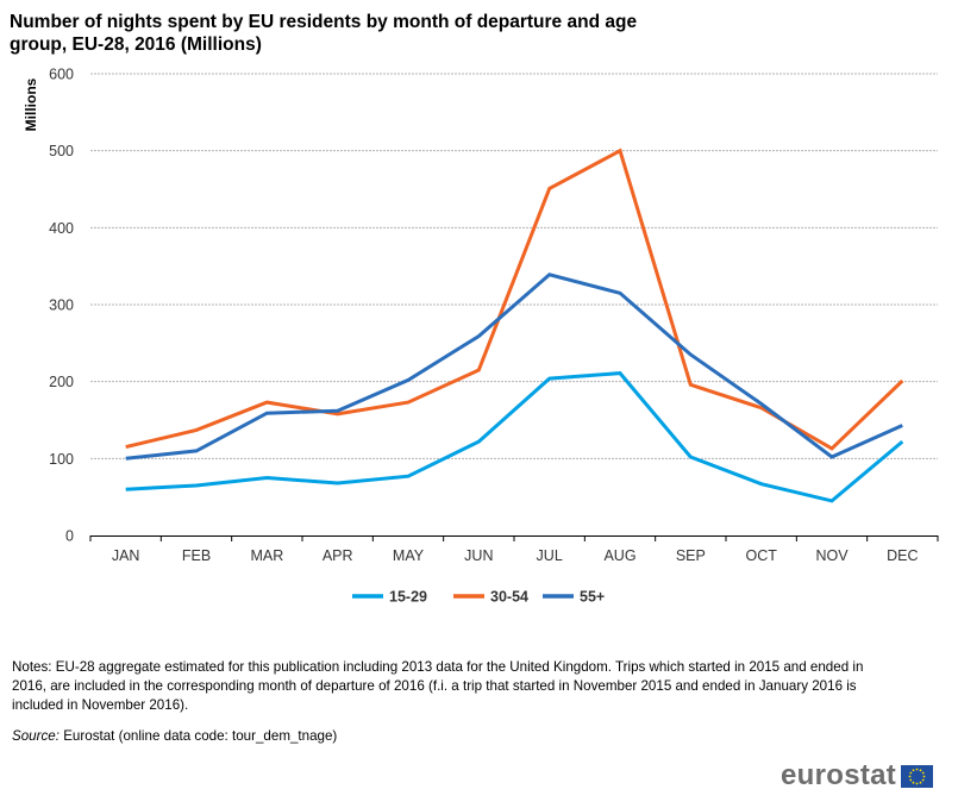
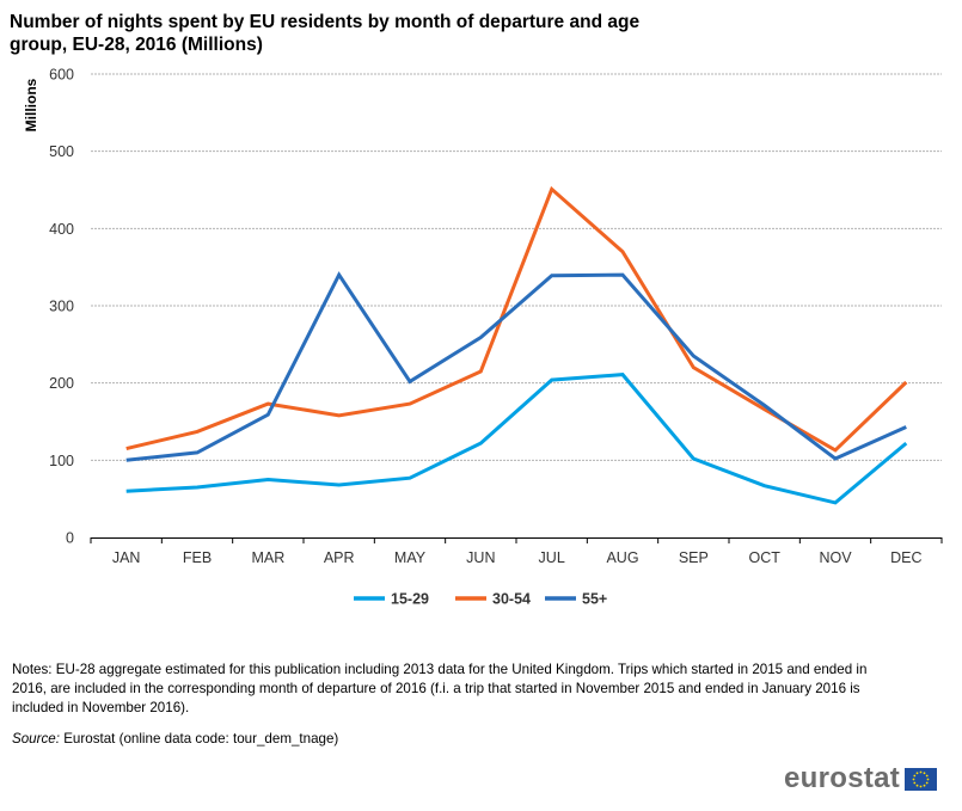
55+/APR: 160 -> 340
30-54/AUG: 500 -> 370
55+/AUG: 320 -> 340
30-54/SEP: 200 -> 220
